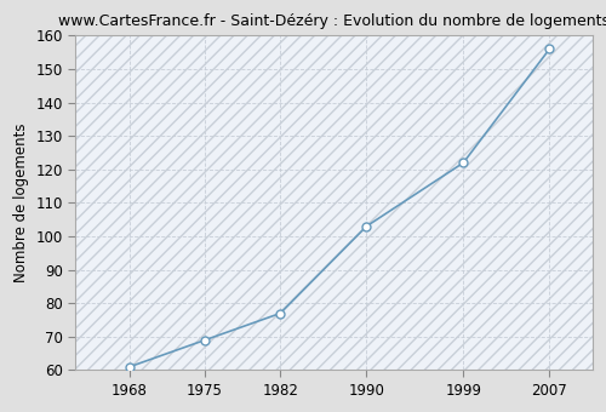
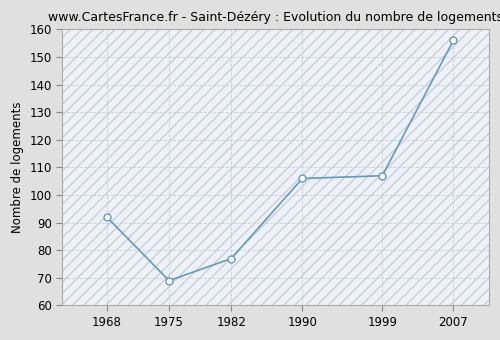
1968: 61 -> 92
1990: 103 -> 106
1999: 122 -> 107
